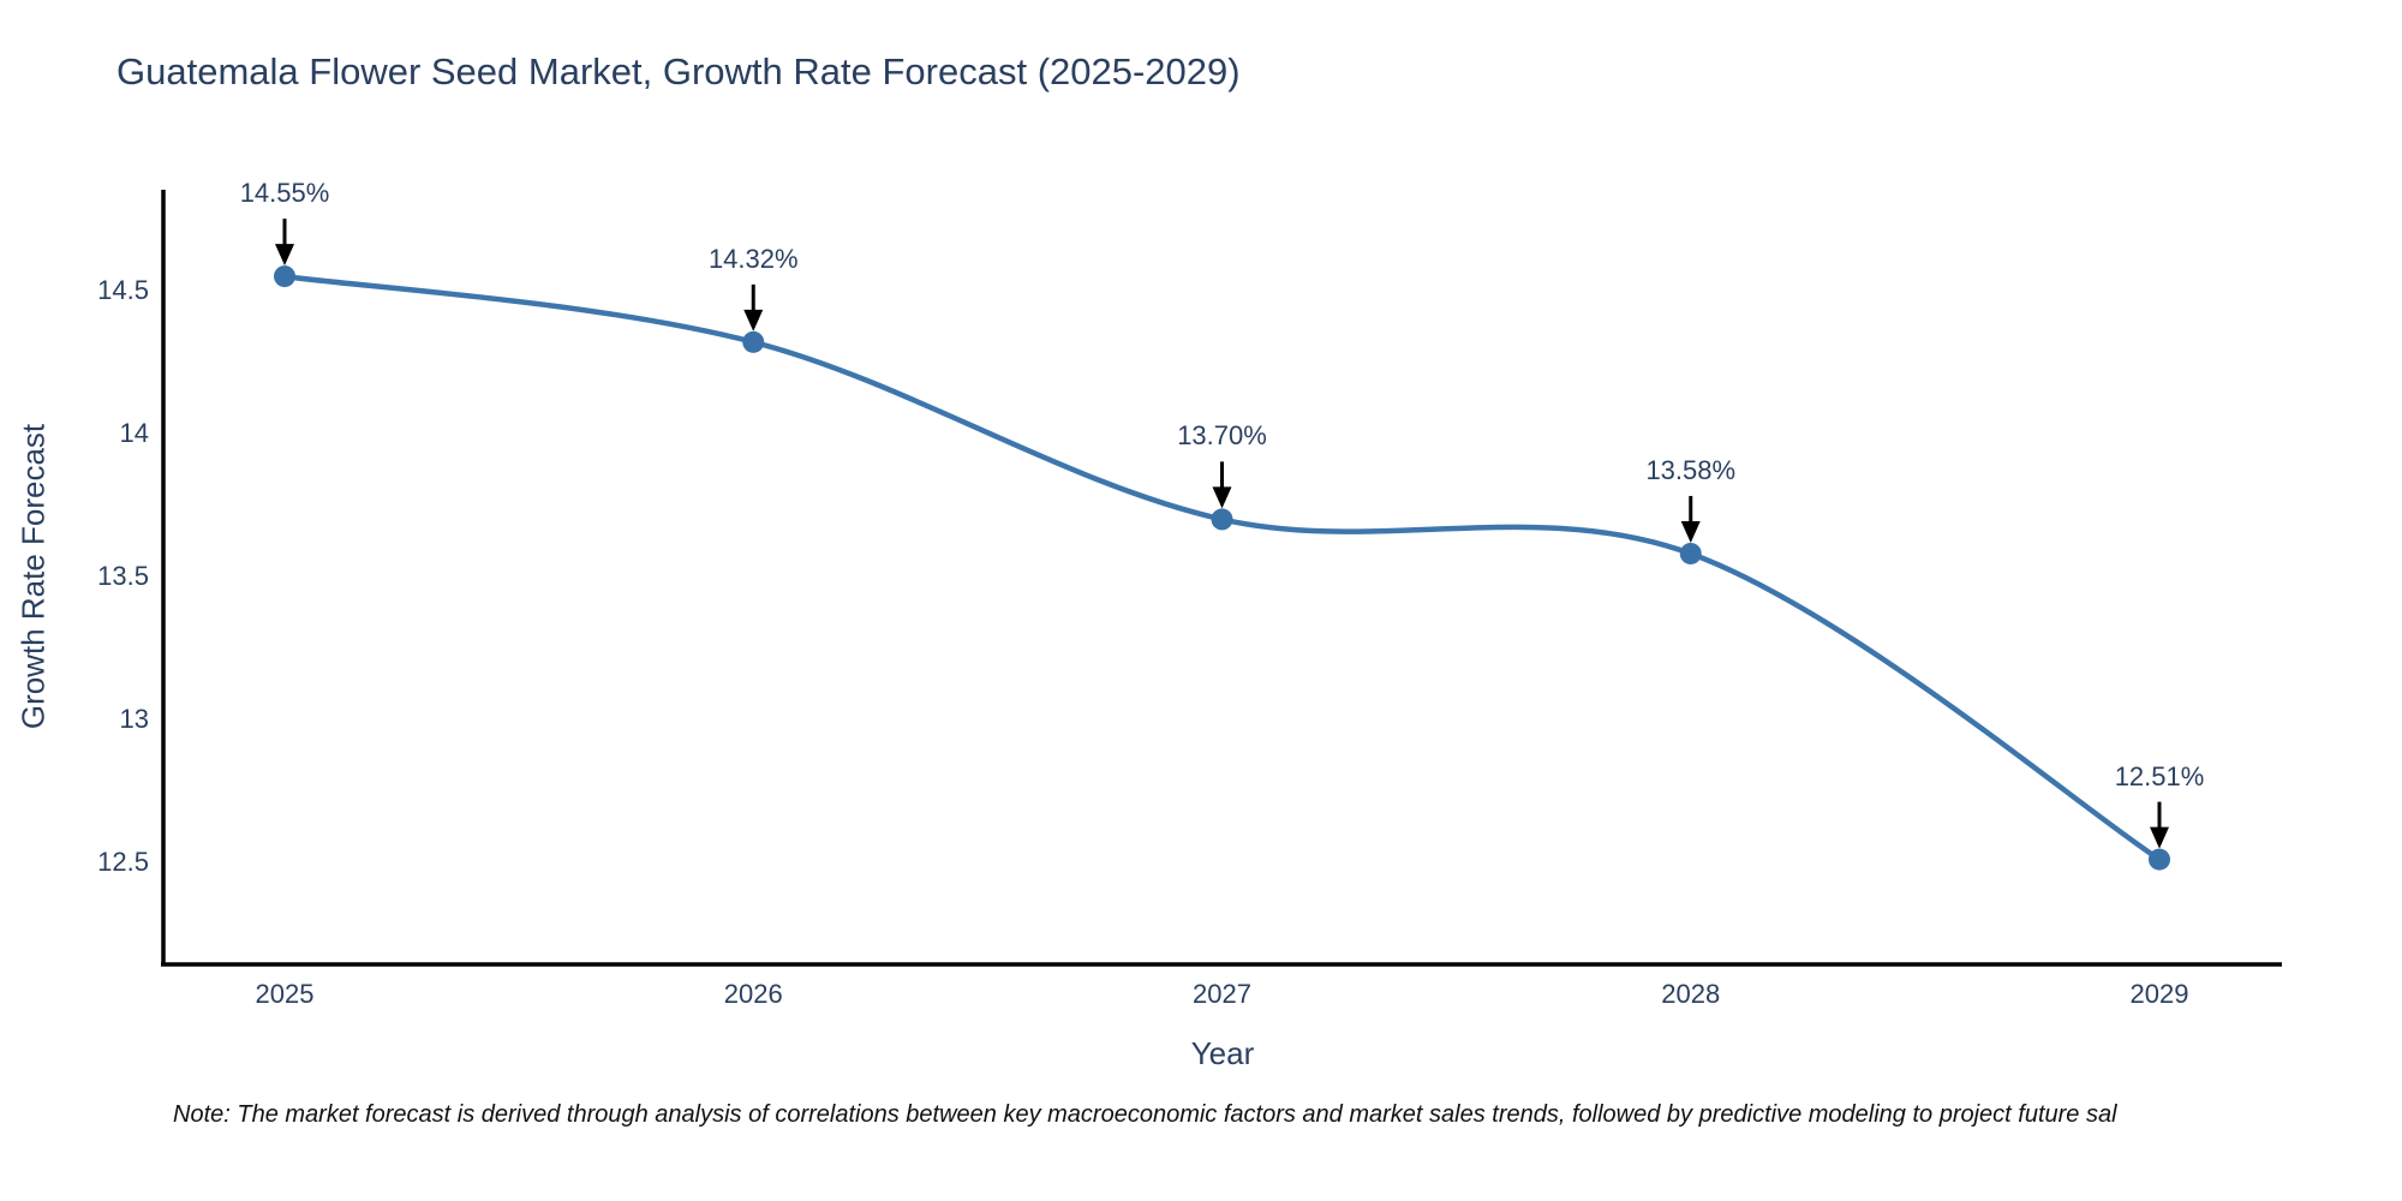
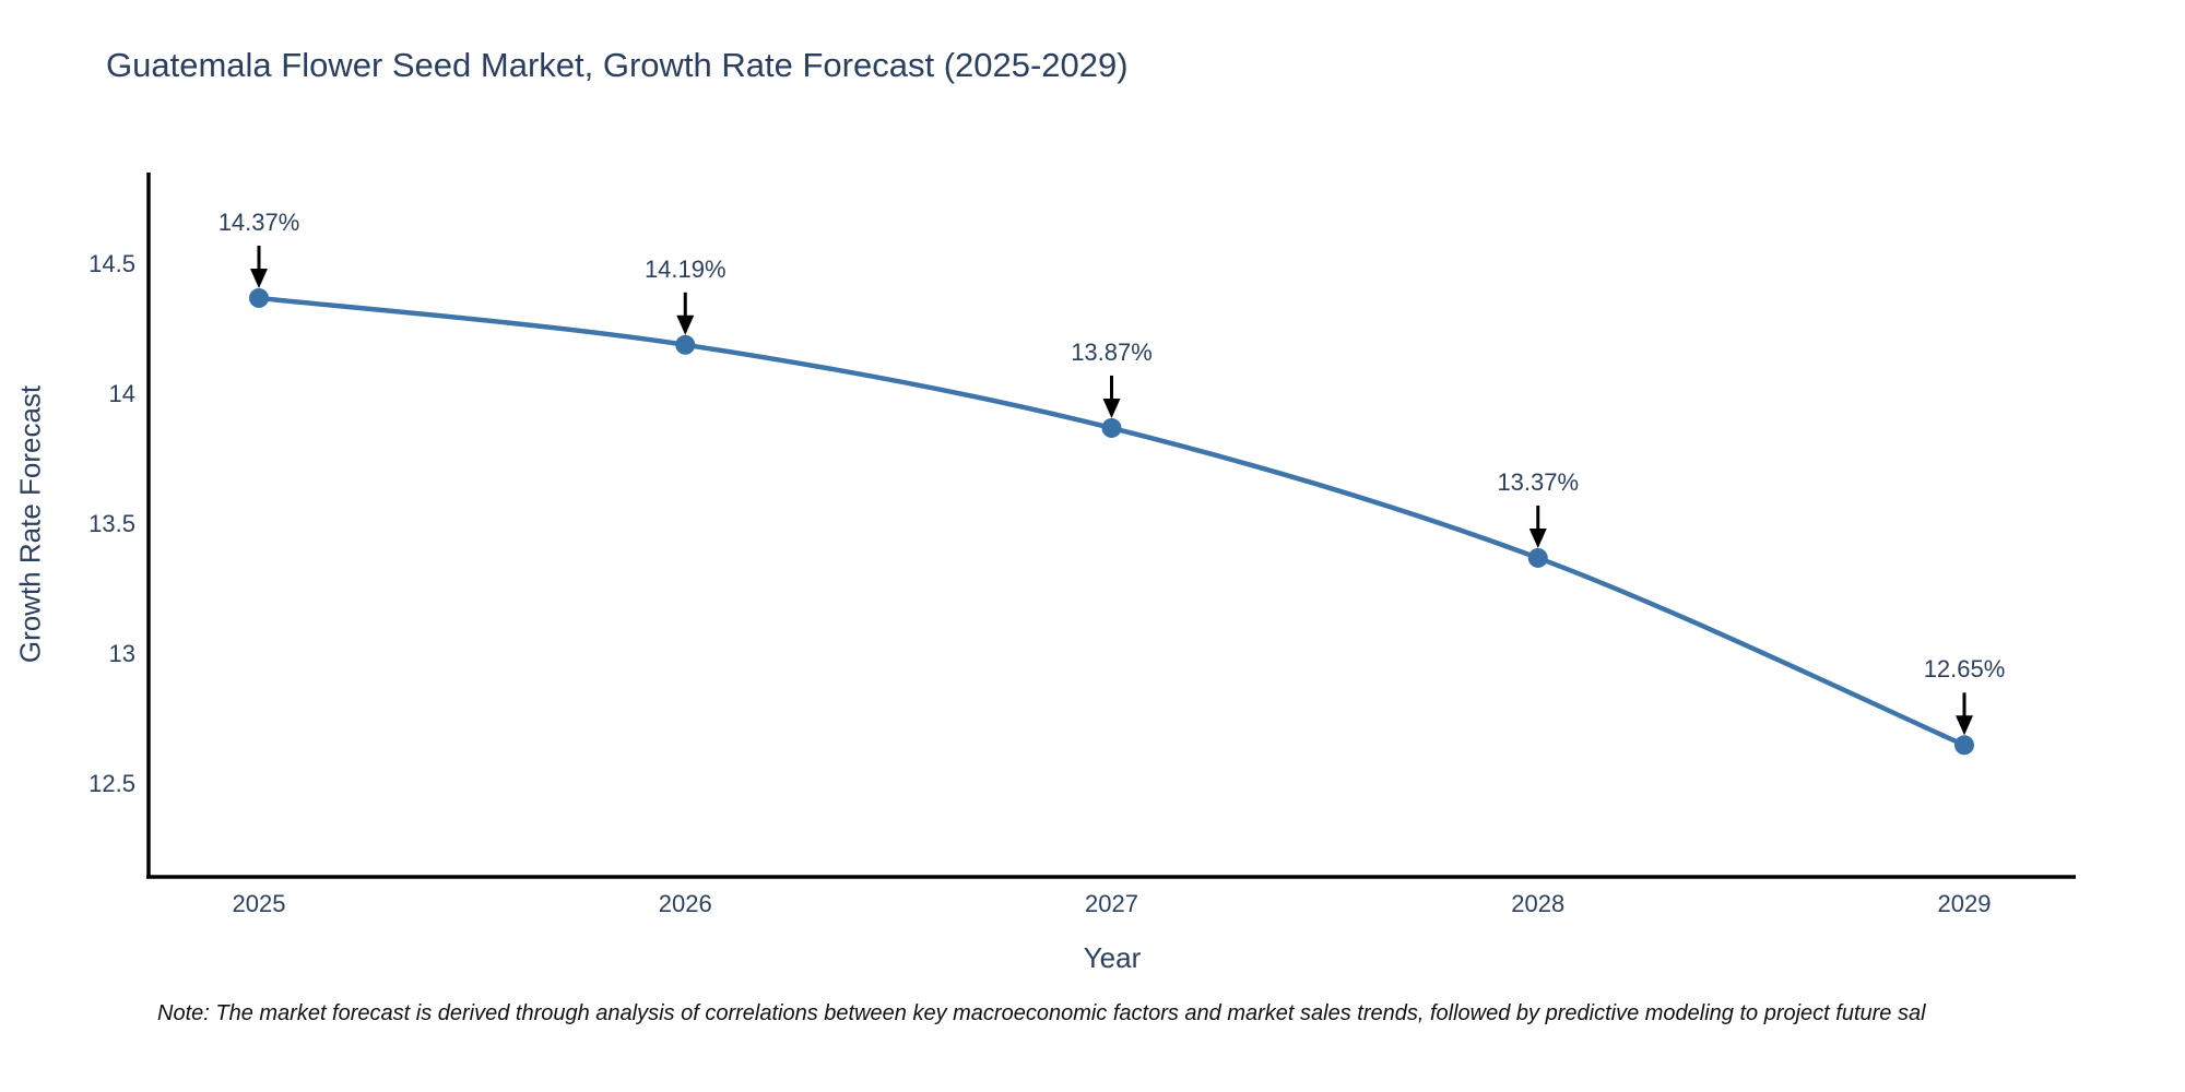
2025: 14.55% -> 14.37%
2026: 14.32% -> 14.19%
2027: 13.70% -> 13.87%
2028: 13.58% -> 13.37%
2029: 12.51% -> 12.65%
